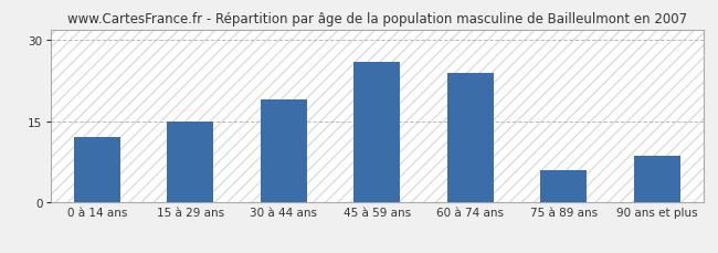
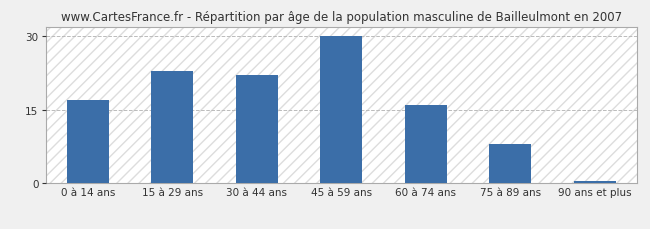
0 à 14 ans: 12.0 -> 17.0
15 à 29 ans: 15.0 -> 23.0
30 à 44 ans: 19.0 -> 22.0
45 à 59 ans: 26.0 -> 30.0
60 à 74 ans: 24.0 -> 16.0
75 à 89 ans: 6.0 -> 8.0
90 ans et plus: 8.5 -> 0.4
